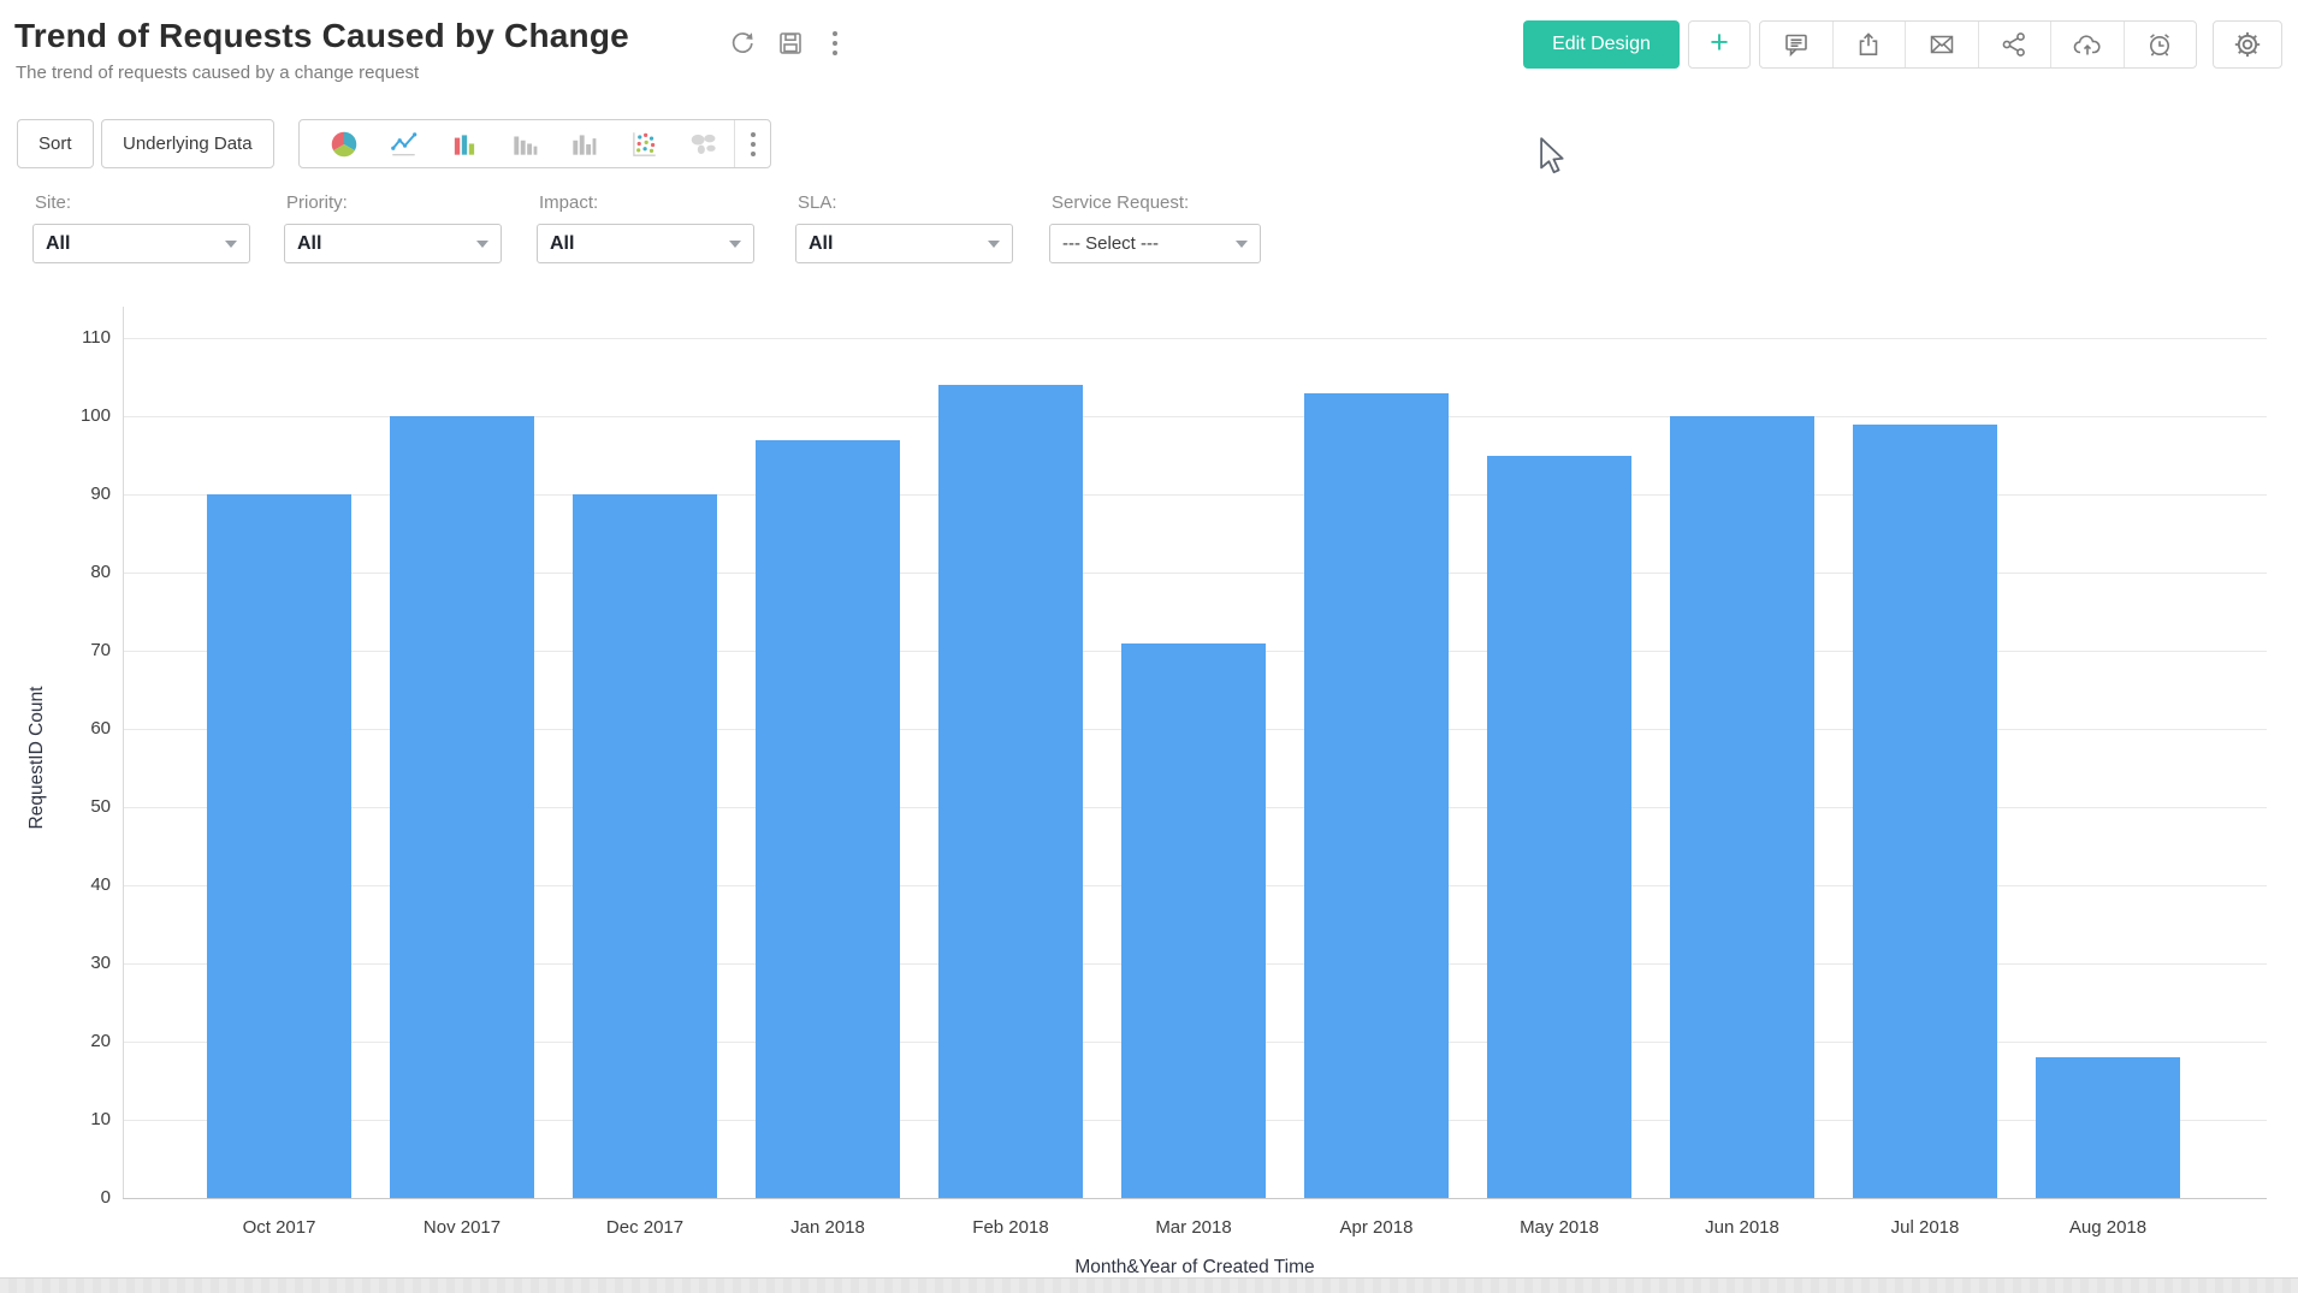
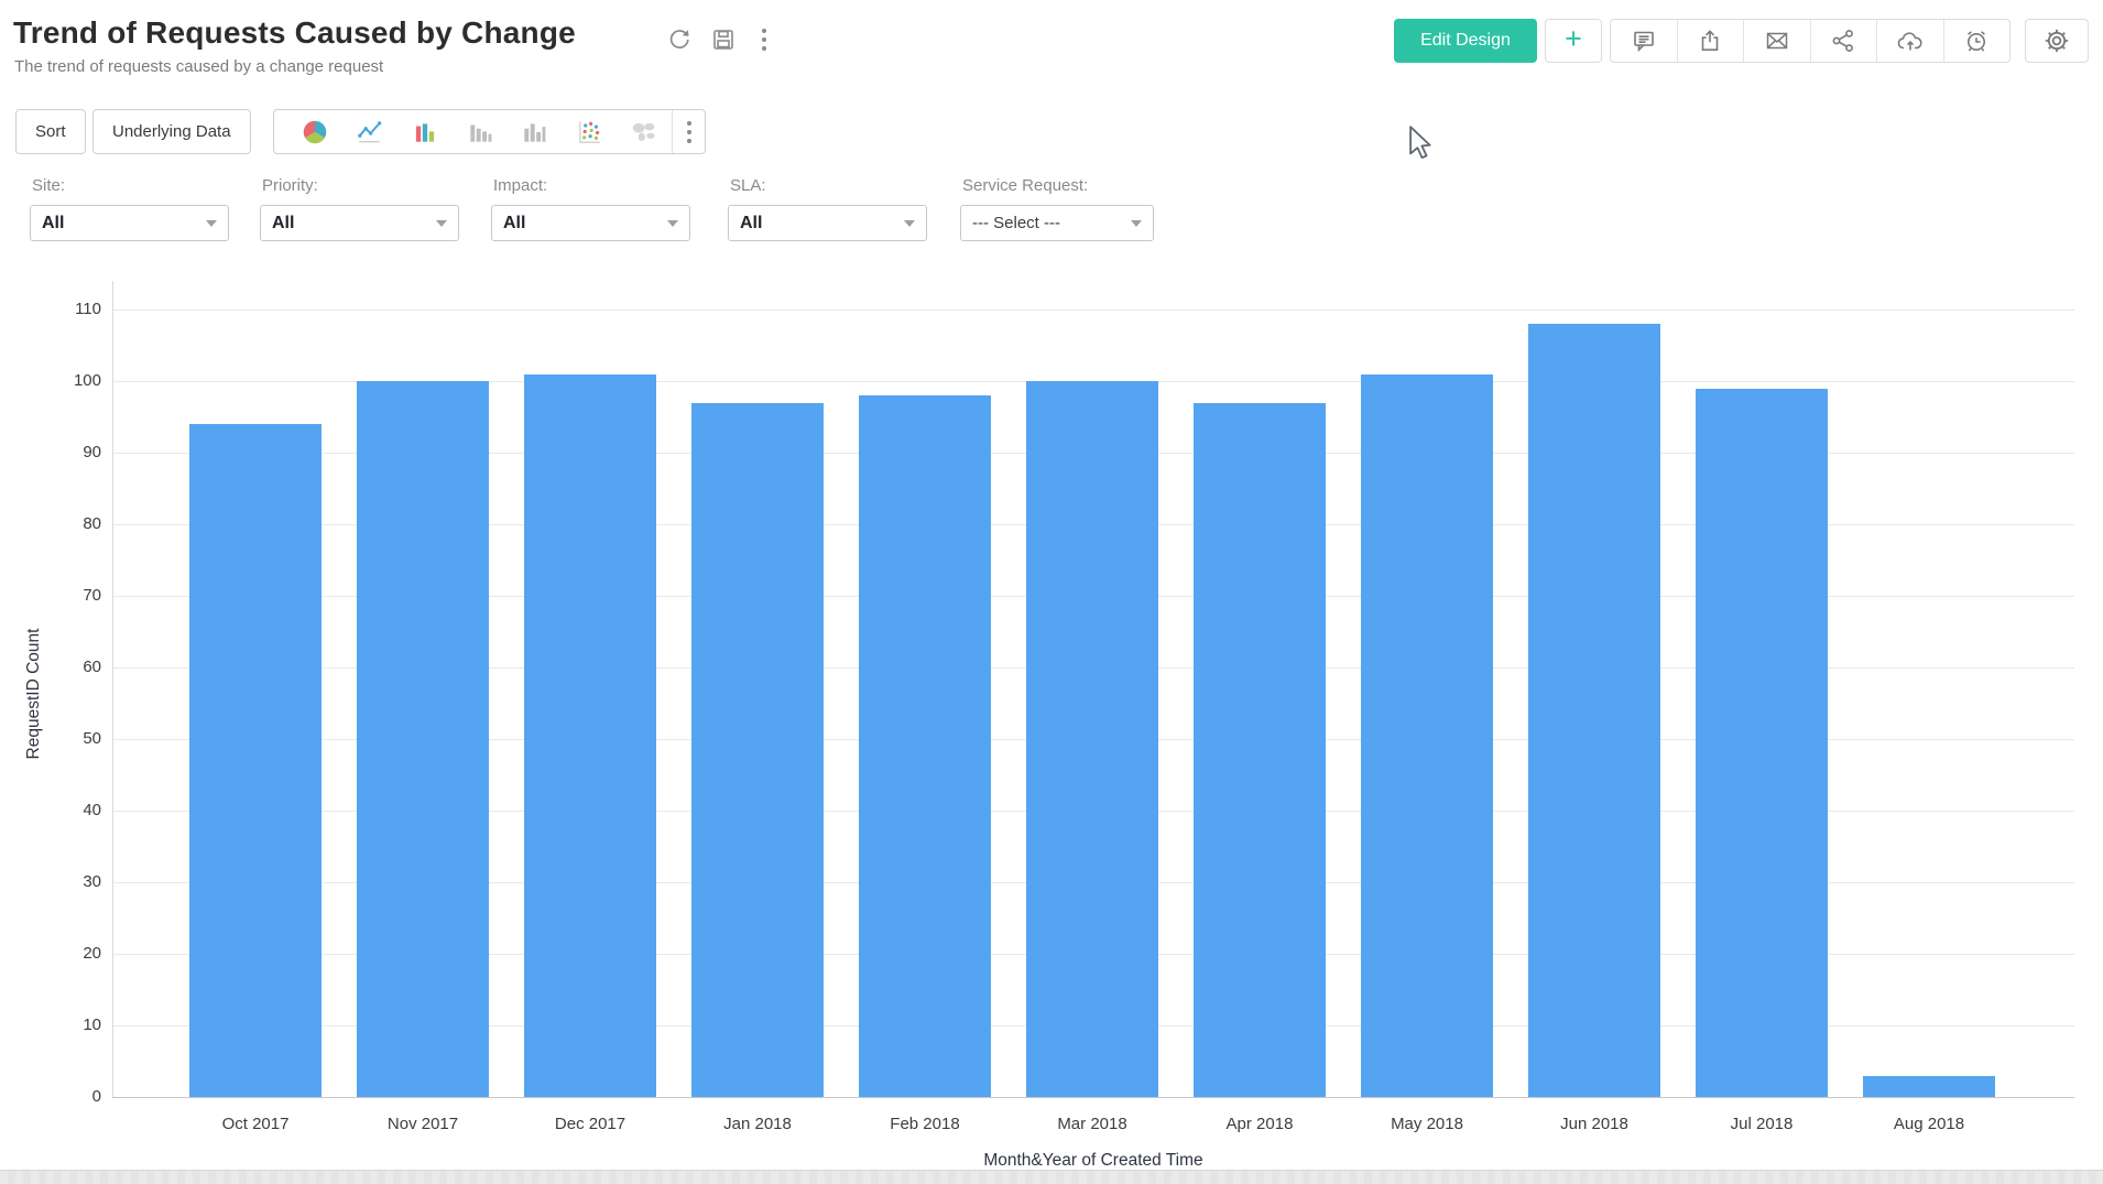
Oct 2017: 90 -> 94
Dec 2017: 90 -> 101
Feb 2018: 104 -> 98
Mar 2018: 71 -> 100
Apr 2018: 103 -> 97
May 2018: 95 -> 101
Jun 2018: 100 -> 108
Aug 2018: 18 -> 3
